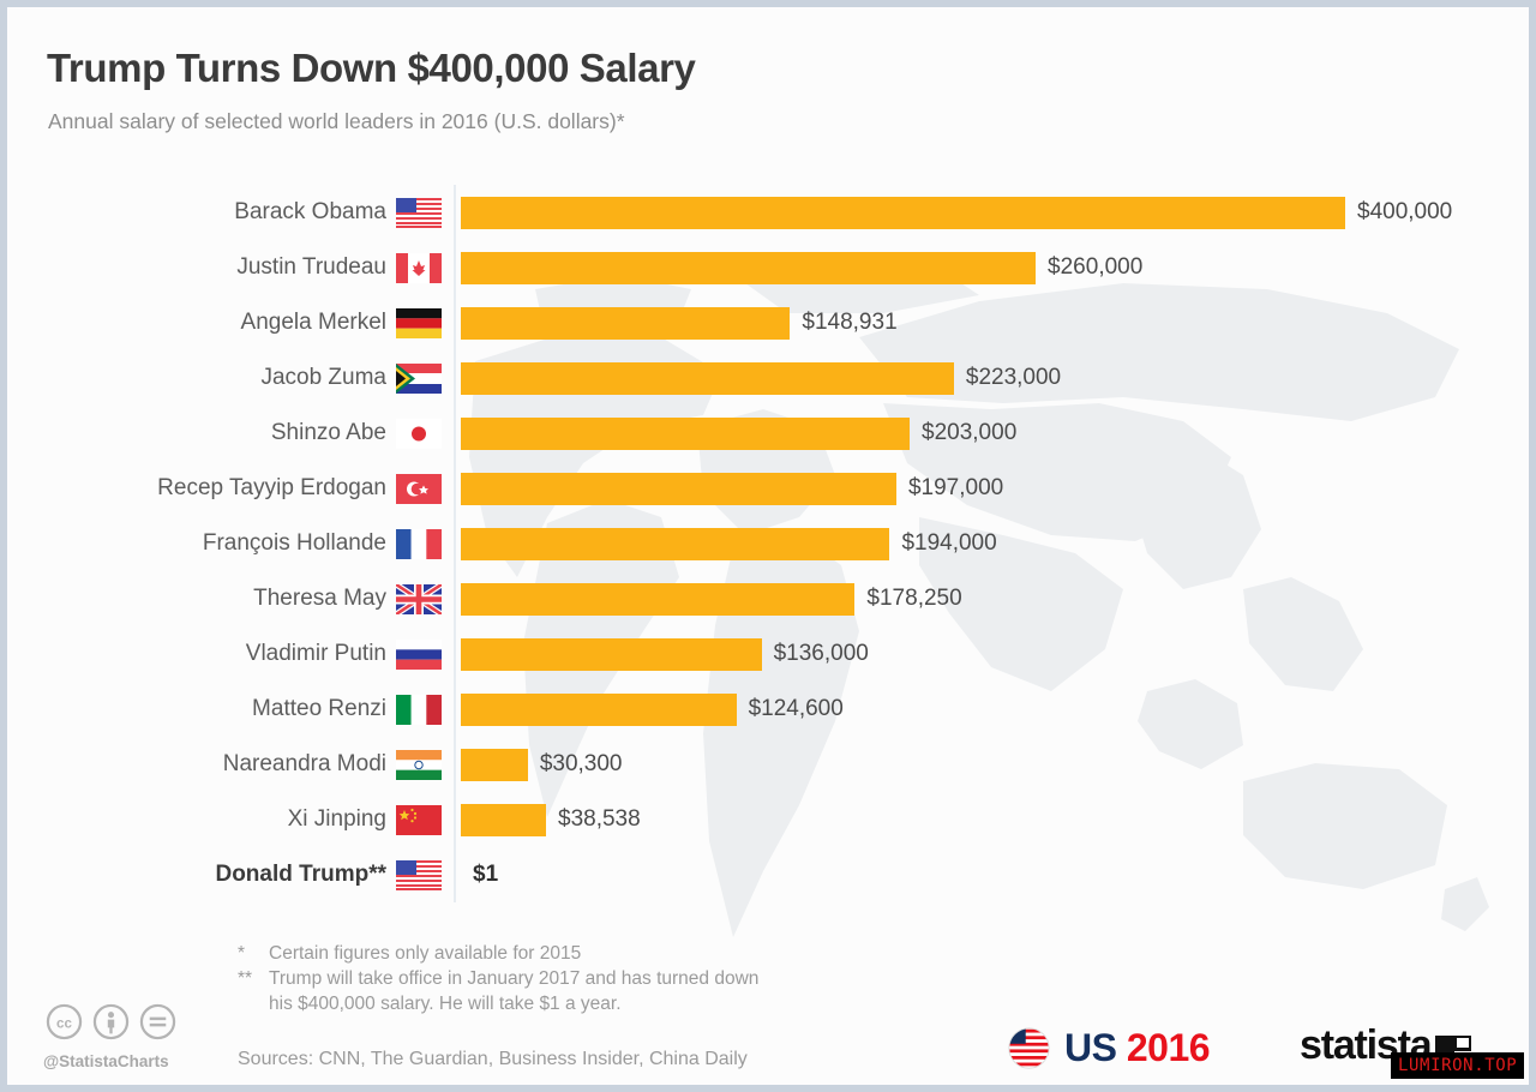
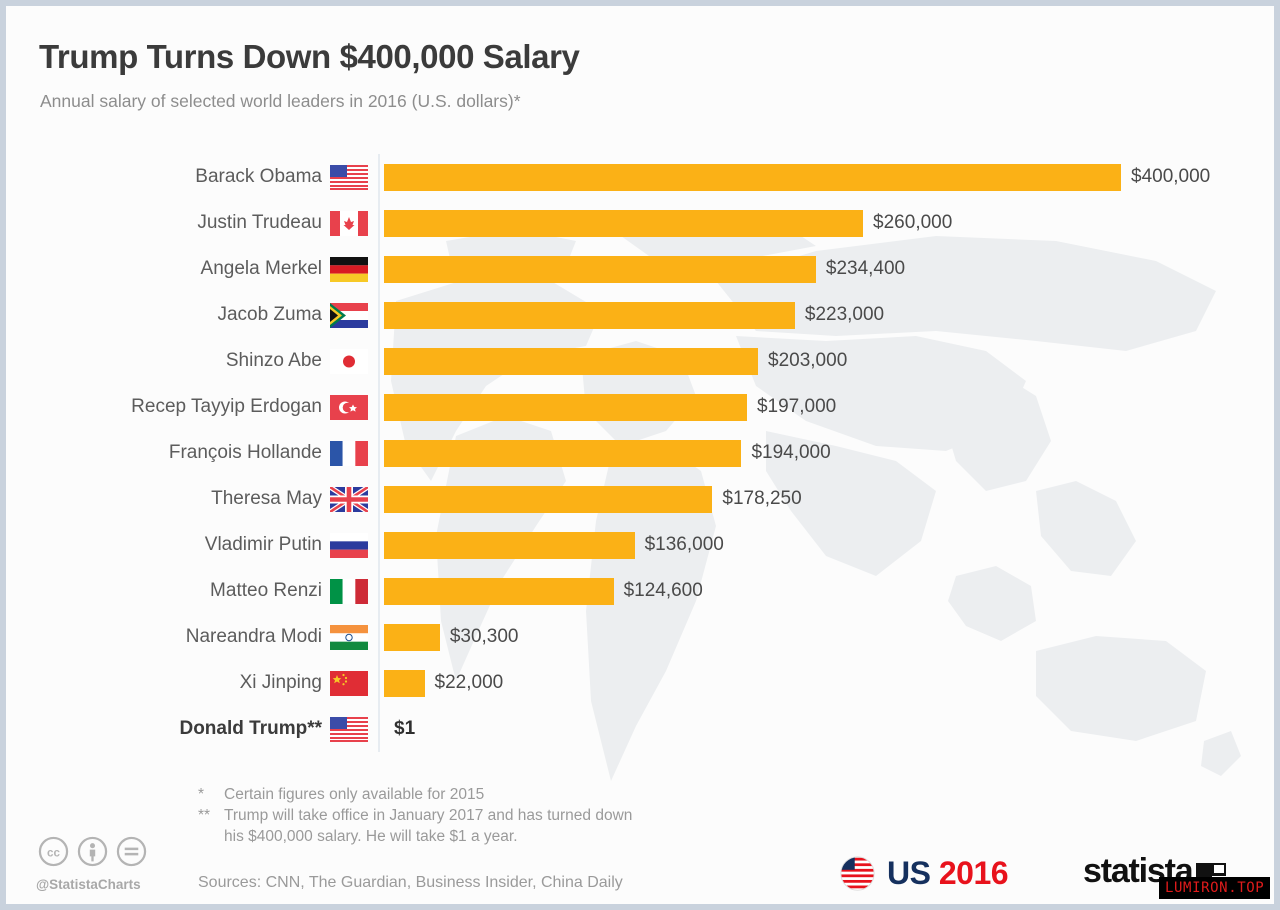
Angela Merkel: $148,931 -> $234,400
Xi Jinping: $38,538 -> $22,000
